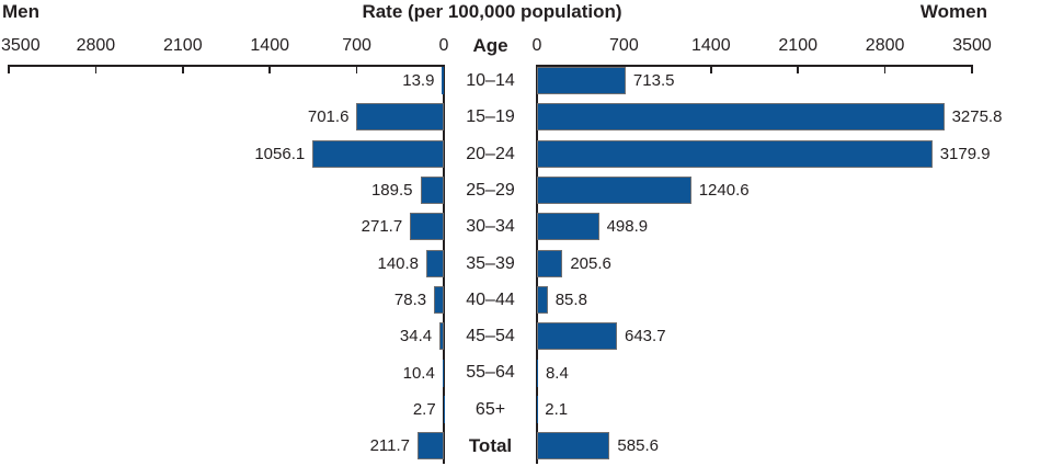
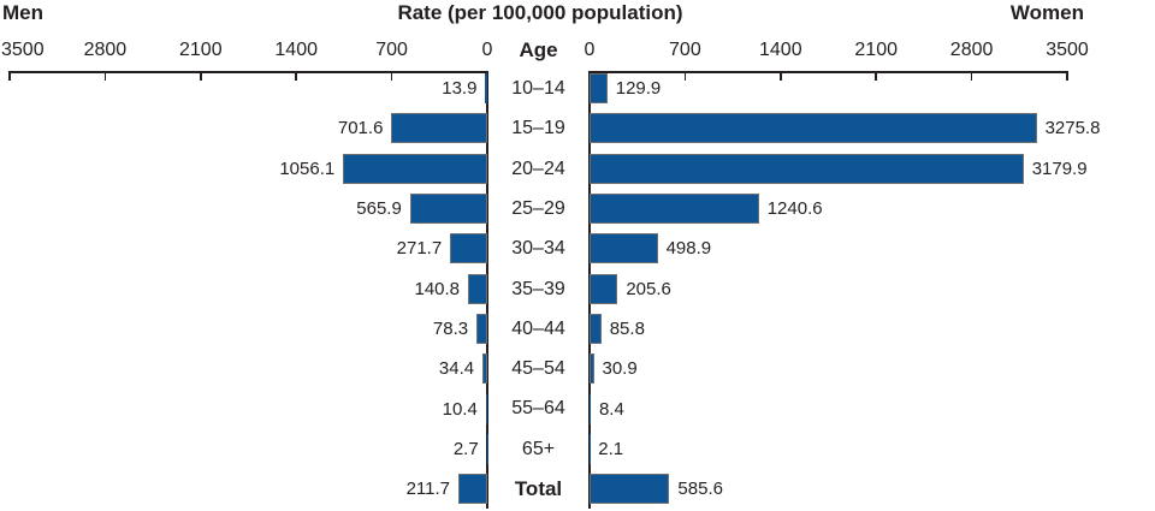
Women/10–14: 713.5 -> 129.9
Men/25–29: 189.5 -> 565.9
Women/45–54: 643.7 -> 30.9
